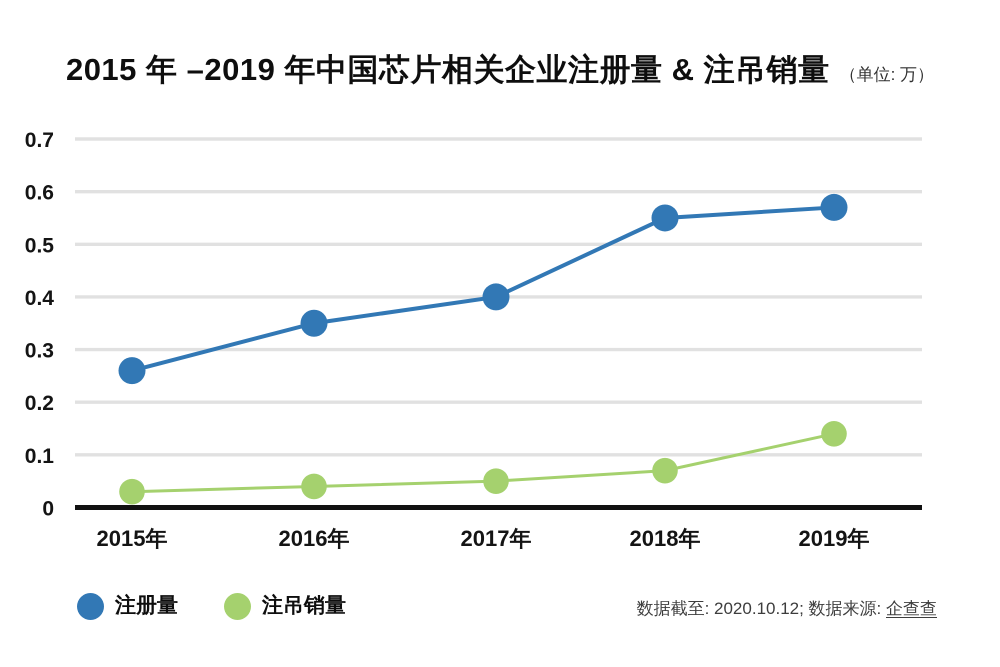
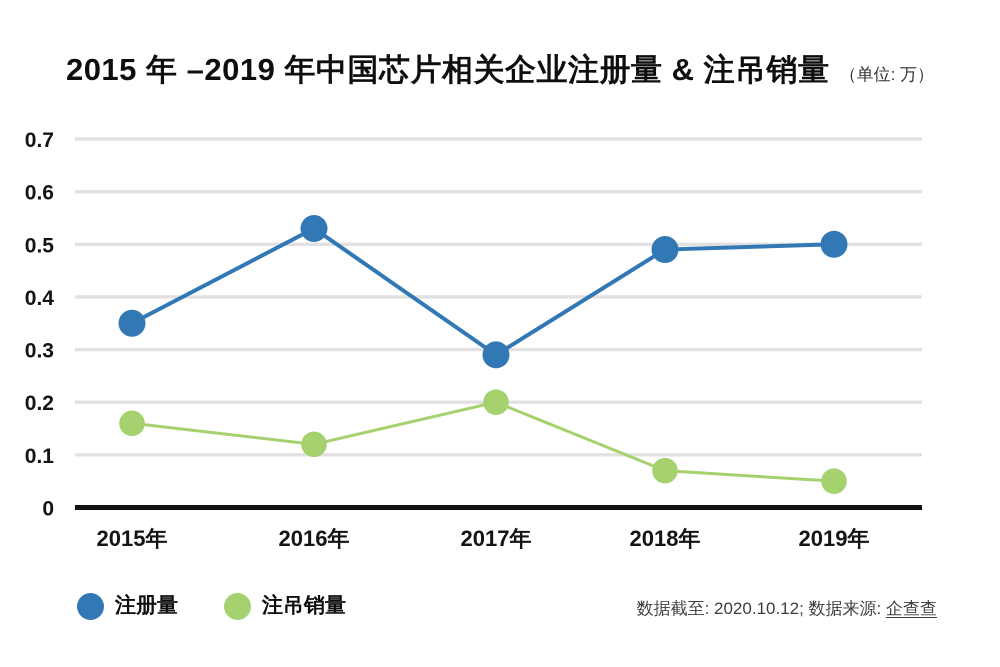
注册量/2015年: 0.26 -> 0.35
注吊销量/2015年: 0.03 -> 0.16
注册量/2016年: 0.35 -> 0.53
注吊销量/2016年: 0.04 -> 0.12
注册量/2017年: 0.40 -> 0.29
注吊销量/2017年: 0.05 -> 0.20
注册量/2018年: 0.55 -> 0.49
注册量/2019年: 0.57 -> 0.50
注吊销量/2019年: 0.14 -> 0.05
